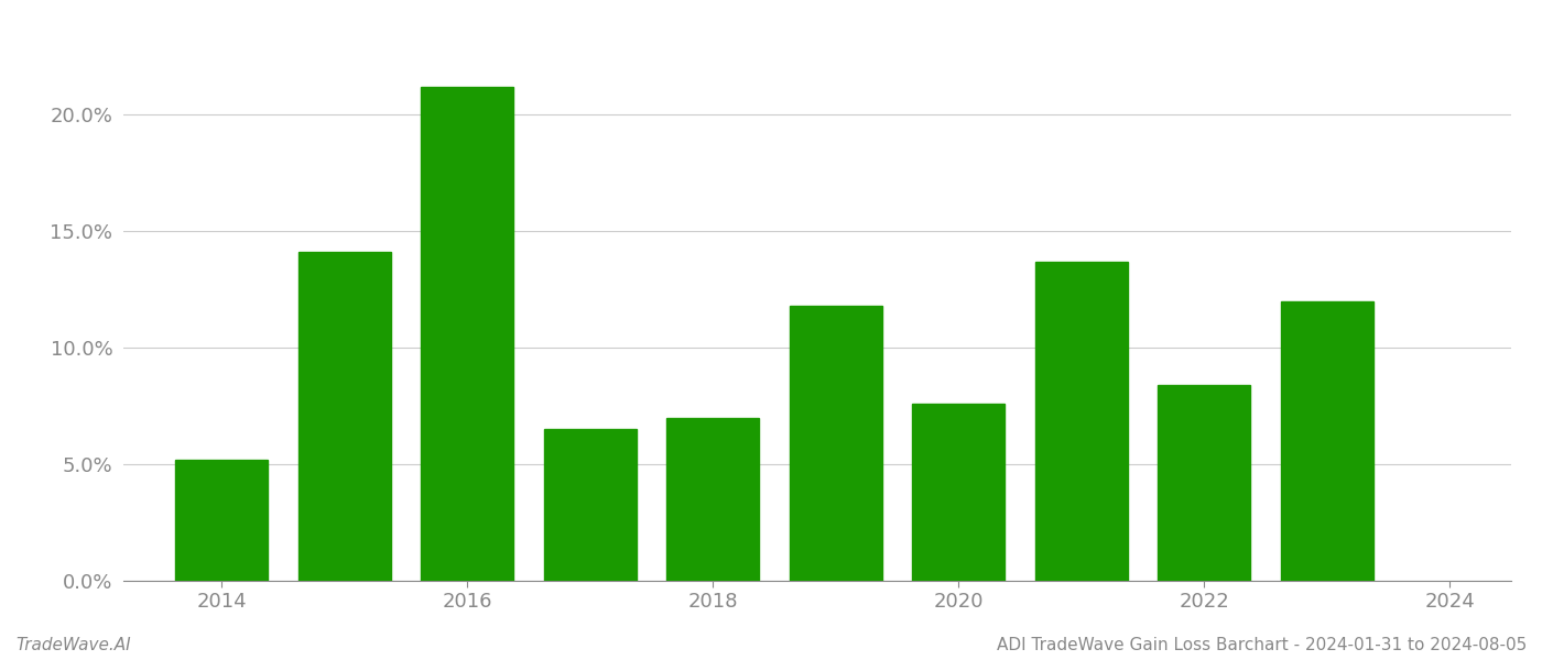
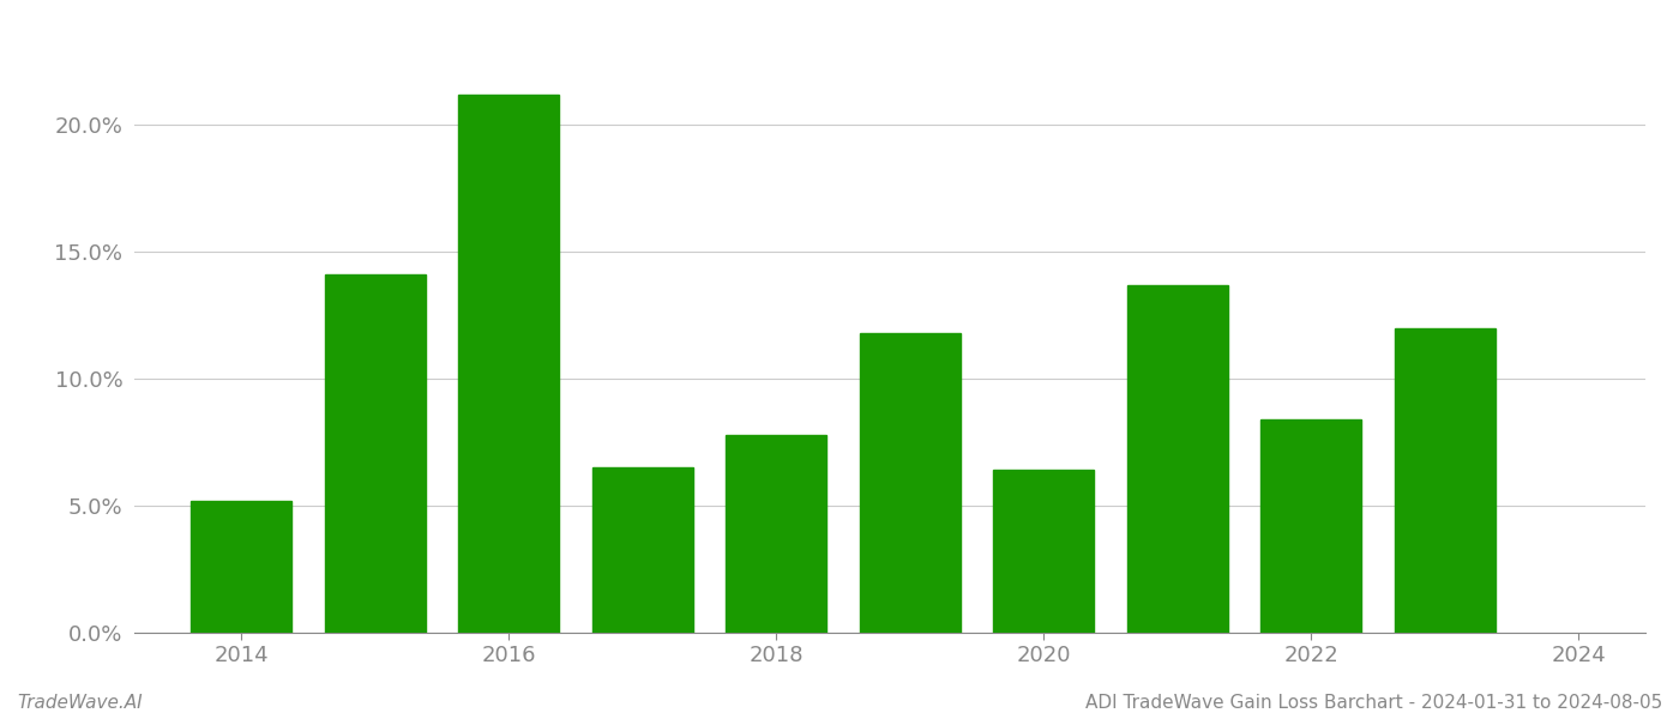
2018: 7.0% -> 7.8%
2020: 7.6% -> 6.4%
